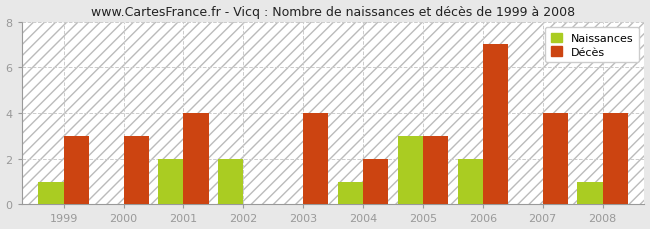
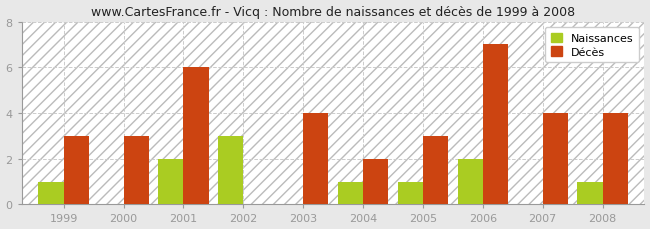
Décès/2001: 4 -> 6
Naissances/2002: 2 -> 3
Naissances/2005: 3 -> 1
